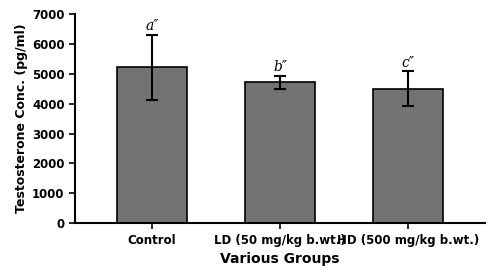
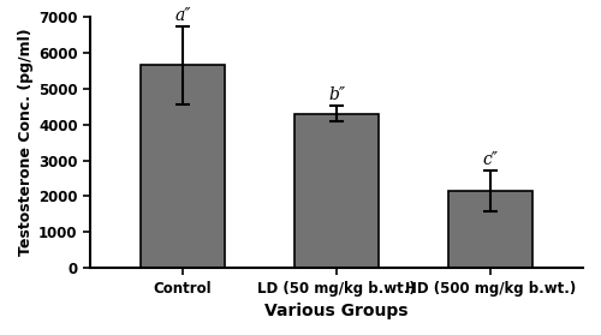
Control: 5210 -> 5650
LD (50 mg/kg b.wt.): 4710 -> 4300
HD (500 mg/kg b.wt.): 4500 -> 2150
